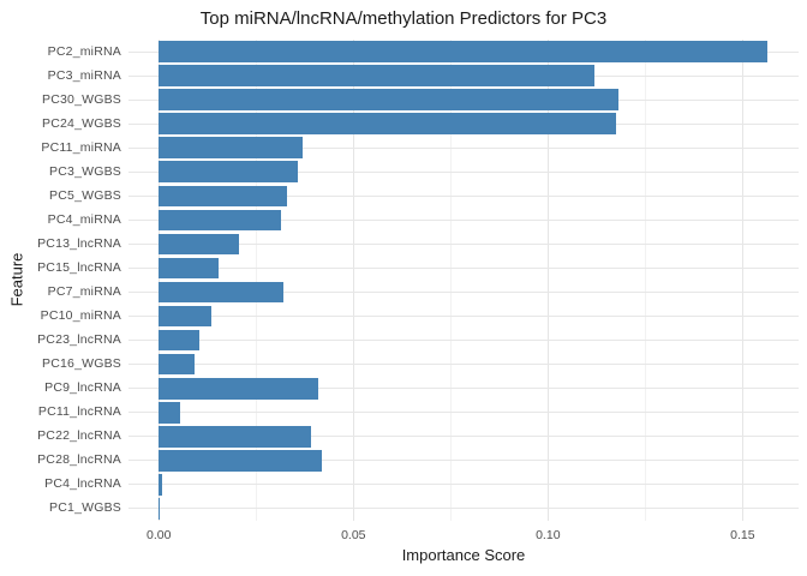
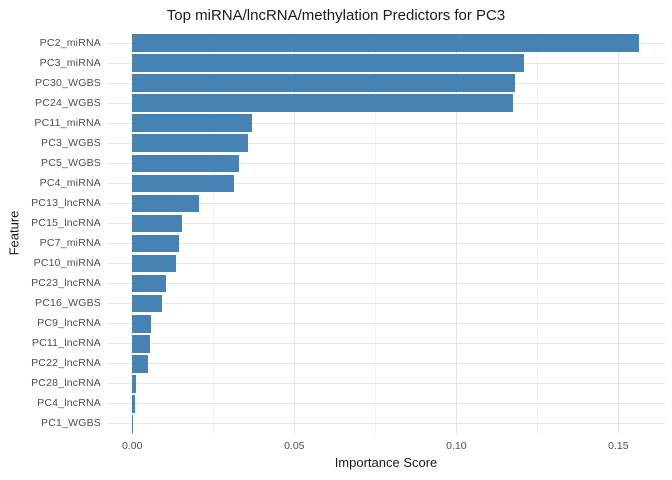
PC3_miRNA: 0.112 -> 0.121
PC7_miRNA: 0.032 -> 0.014
PC9_lncRNA: 0.041 -> 0.006
PC22_lncRNA: 0.039 -> 0.005
PC28_lncRNA: 0.042 -> 0.001
